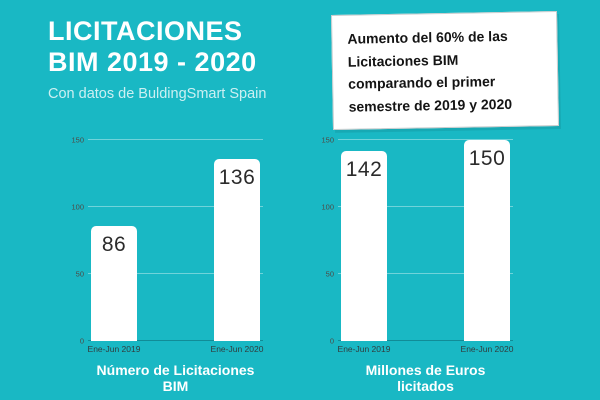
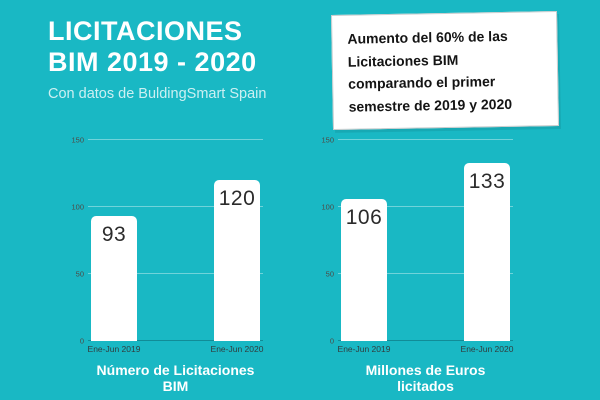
Número de Licitaciones BIM/Ene-Jun 2019: 86 -> 93
Número de Licitaciones BIM/Ene-Jun 2020: 136 -> 120
Millones de Euros licitados/Ene-Jun 2019: 142 -> 106
Millones de Euros licitados/Ene-Jun 2020: 150 -> 133
